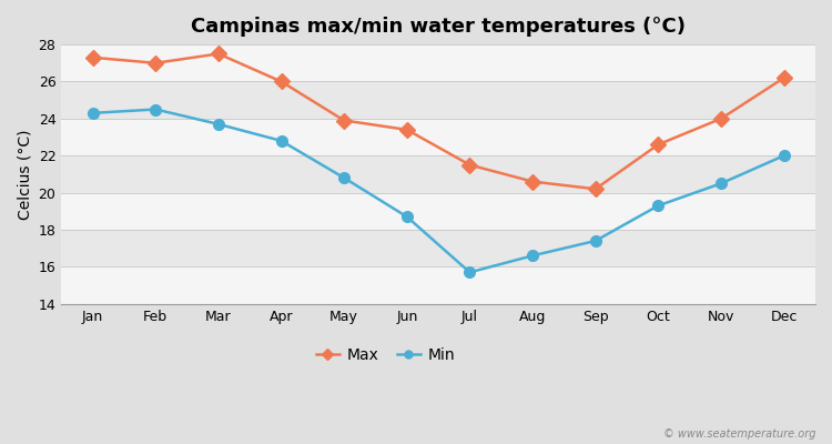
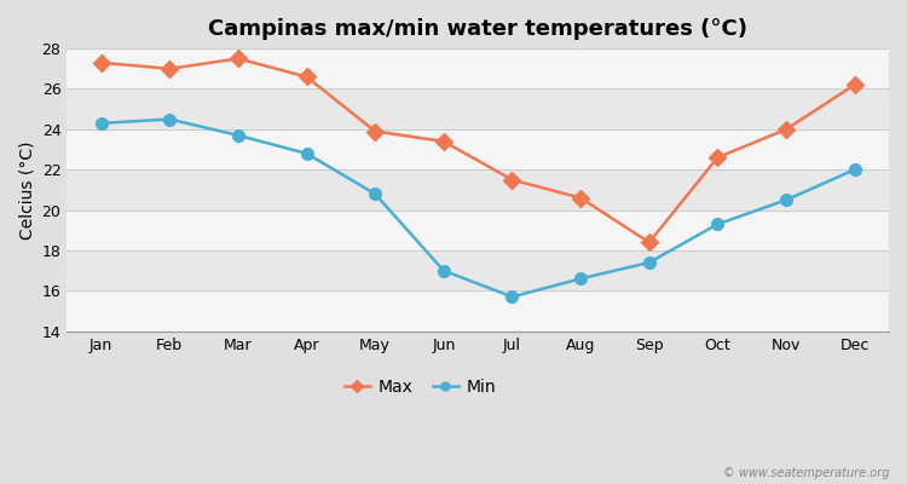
Max/Apr: 26.0 -> 26.6
Min/Jun: 18.7 -> 17.0
Max/Sep: 20.2 -> 18.4
